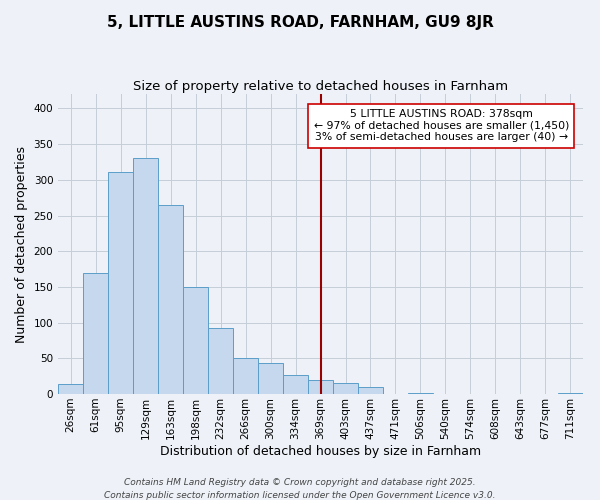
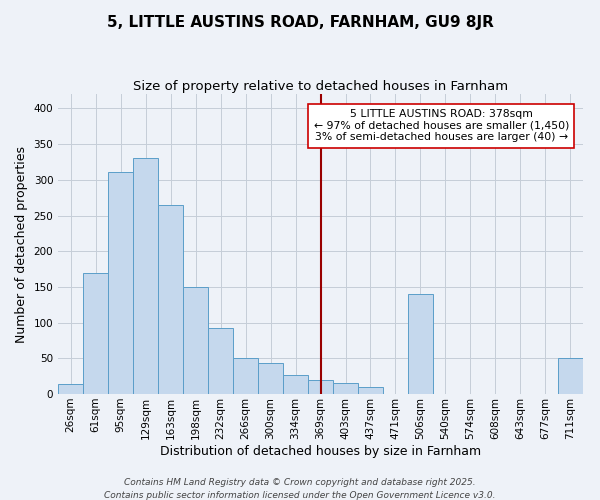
506sqm: 2 -> 140
711sqm: 1 -> 50
